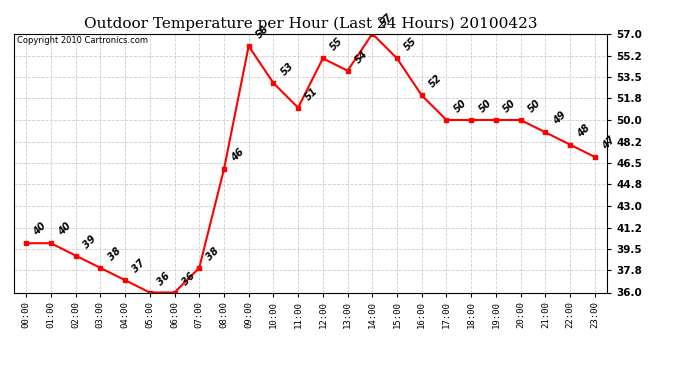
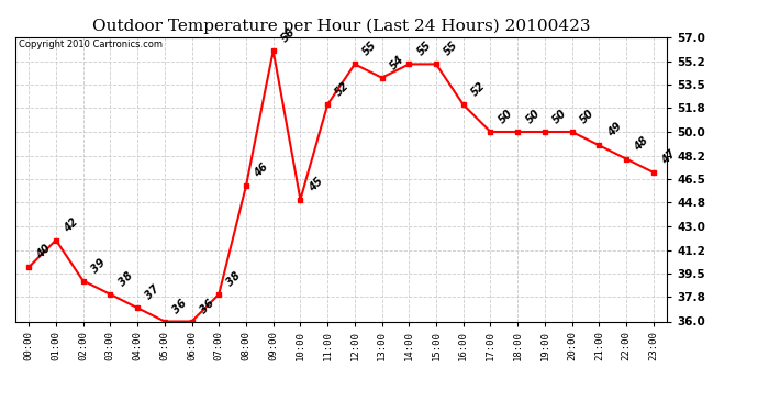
01:00: 40 -> 42
10:00: 53 -> 45
11:00: 51 -> 52
14:00: 57 -> 55
